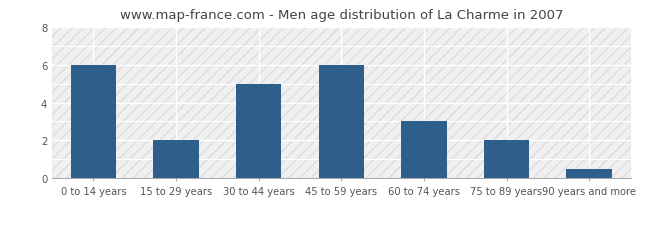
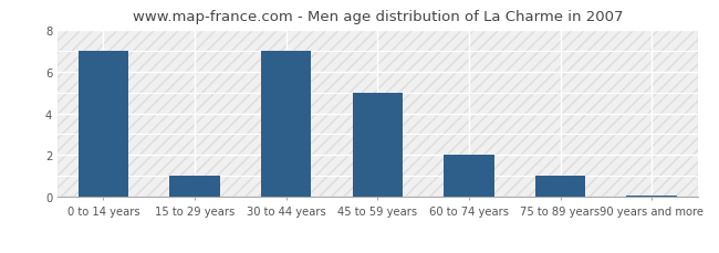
0 to 14 years: 6.0 -> 7.0
15 to 29 years: 2.0 -> 1.0
30 to 44 years: 5.0 -> 7.0
45 to 59 years: 6.0 -> 5.0
60 to 74 years: 3.0 -> 2.0
75 to 89 years: 2.0 -> 1.0
90 years and more: 0.5 -> 0.1
